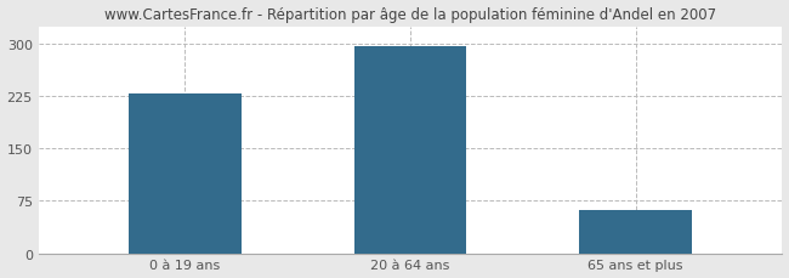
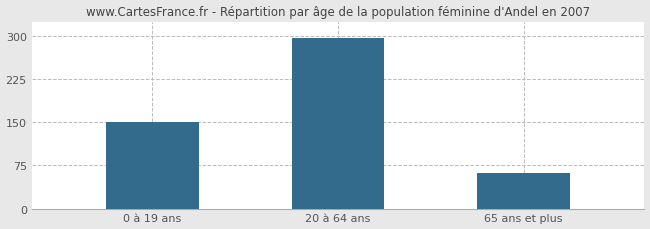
0 à 19 ans: 228 -> 150
